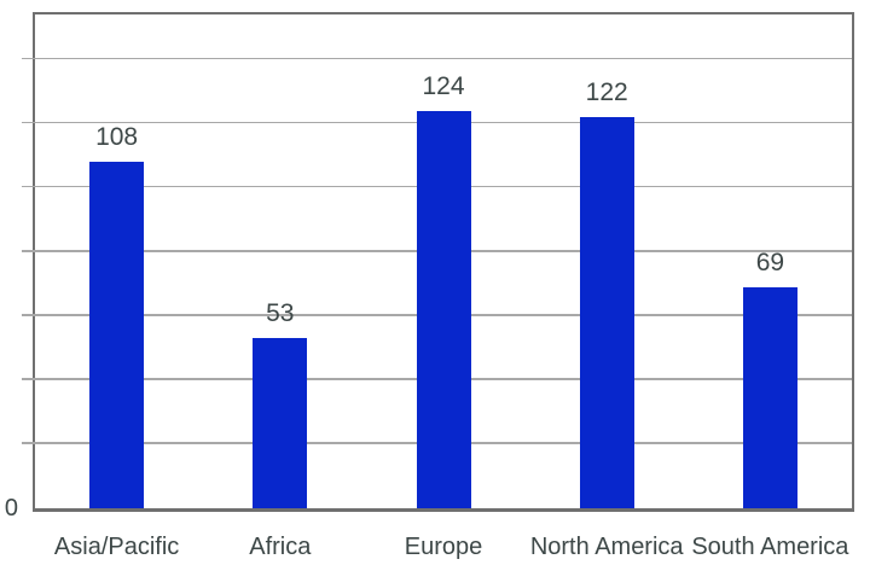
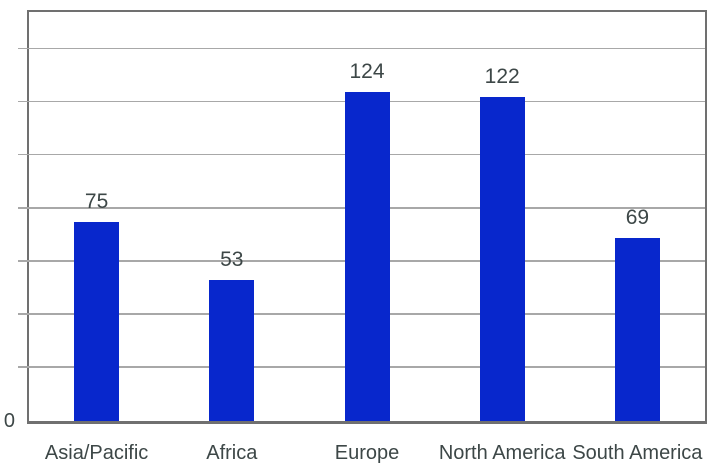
Asia/Pacific: 108 -> 75
